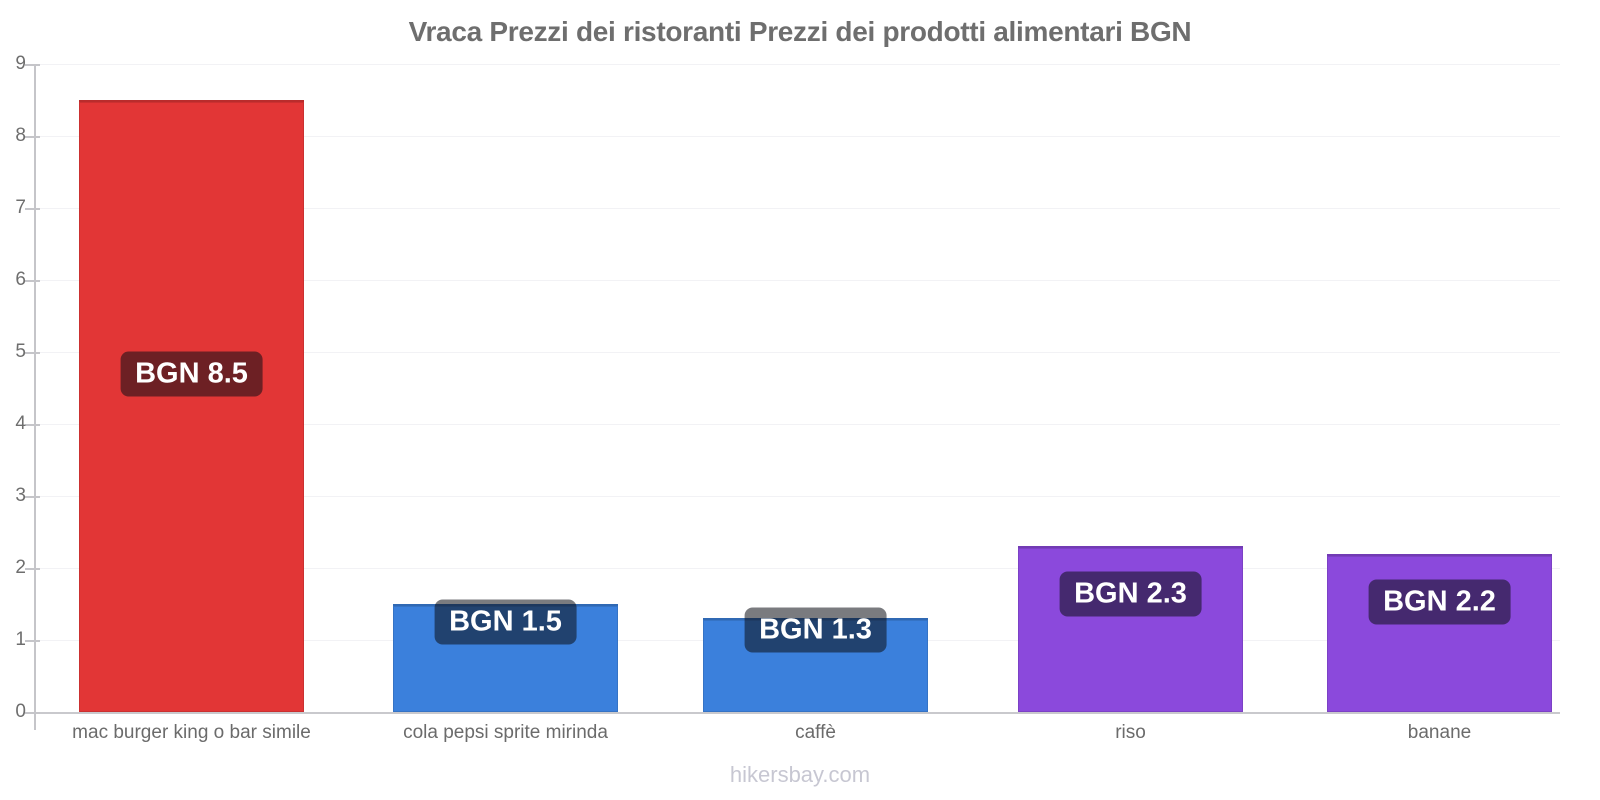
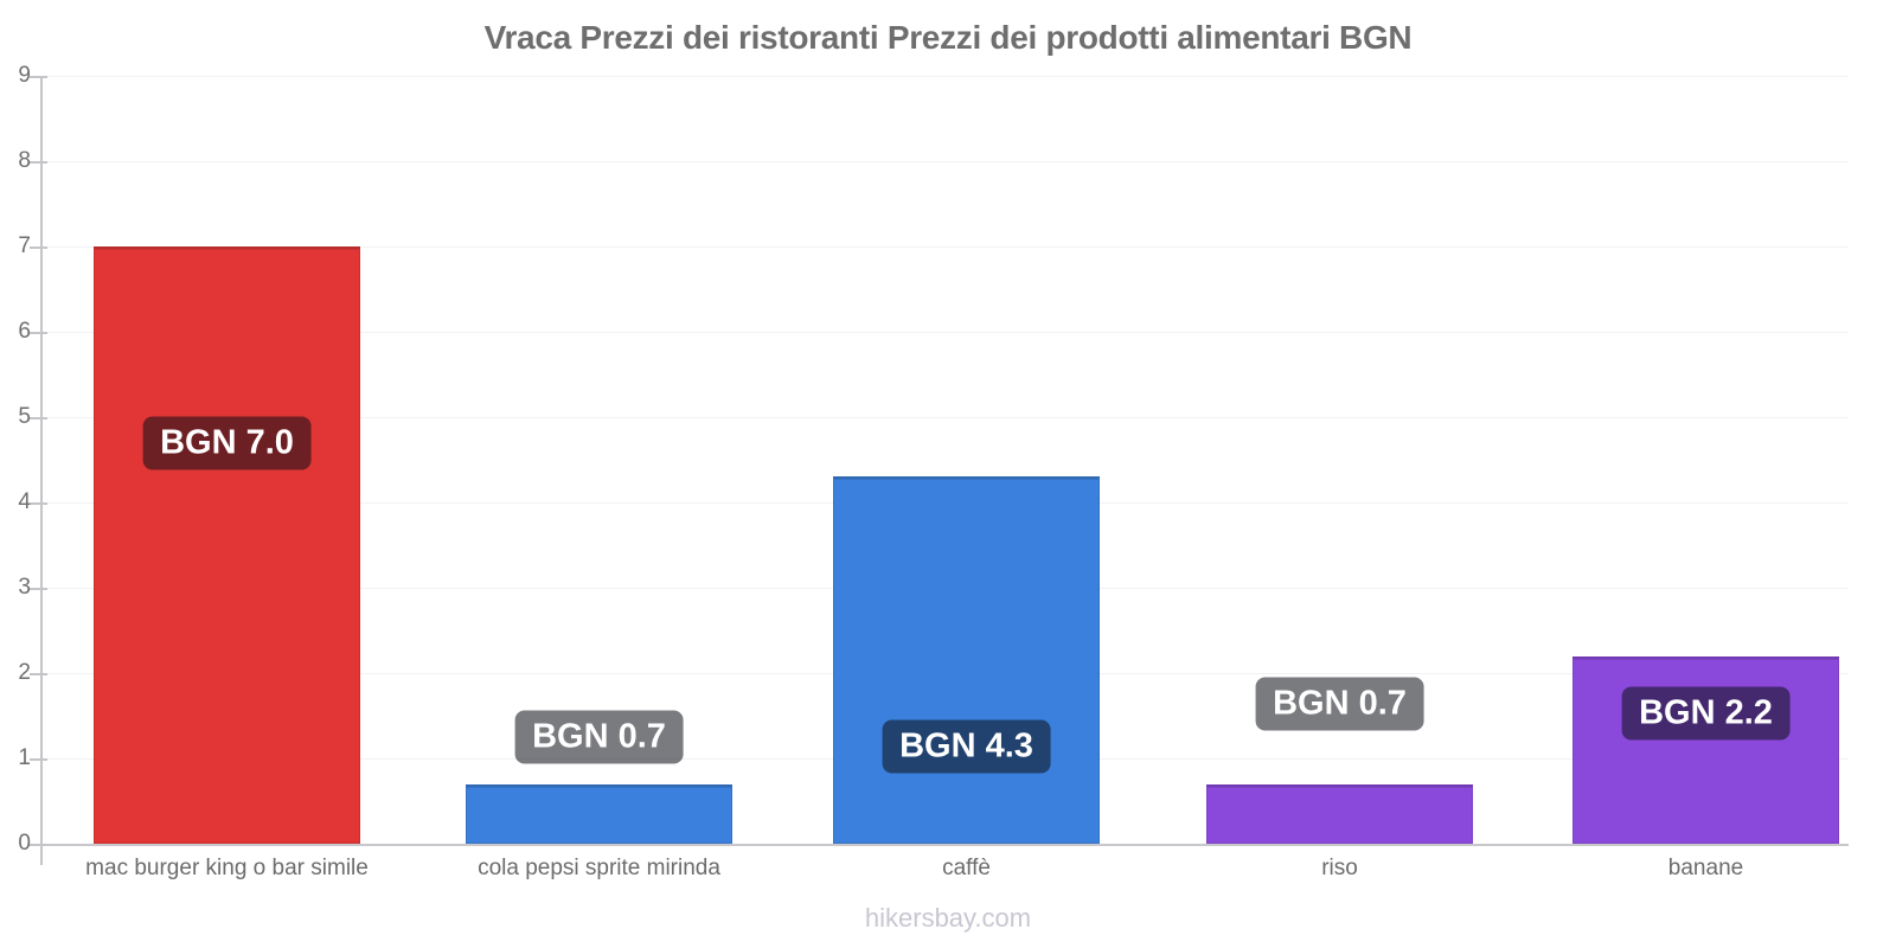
mac burger king o bar simile: 8.5 -> 7.0
cola pepsi sprite mirinda: 1.5 -> 0.7
caffè: 1.3 -> 4.3
riso: 2.3 -> 0.7
